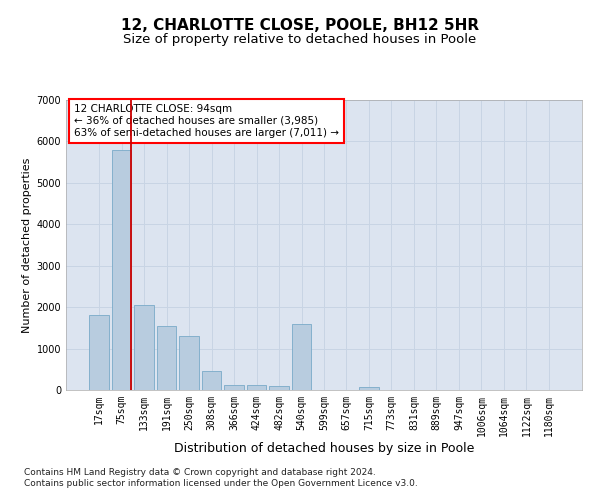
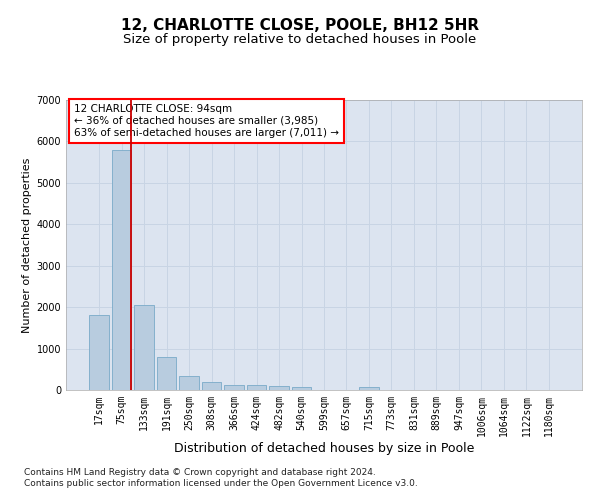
191sqm: 1550 -> 800
250sqm: 1300 -> 340
308sqm: 450 -> 200
540sqm: 1600 -> 80
